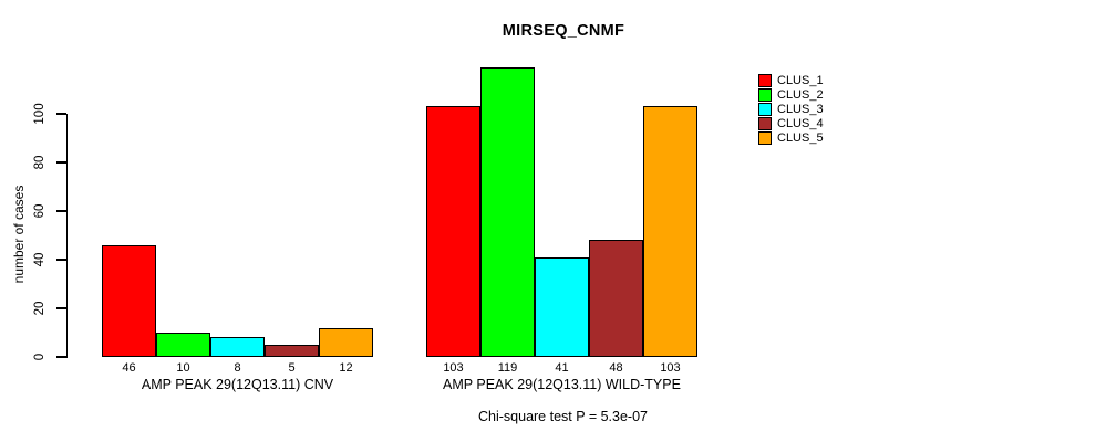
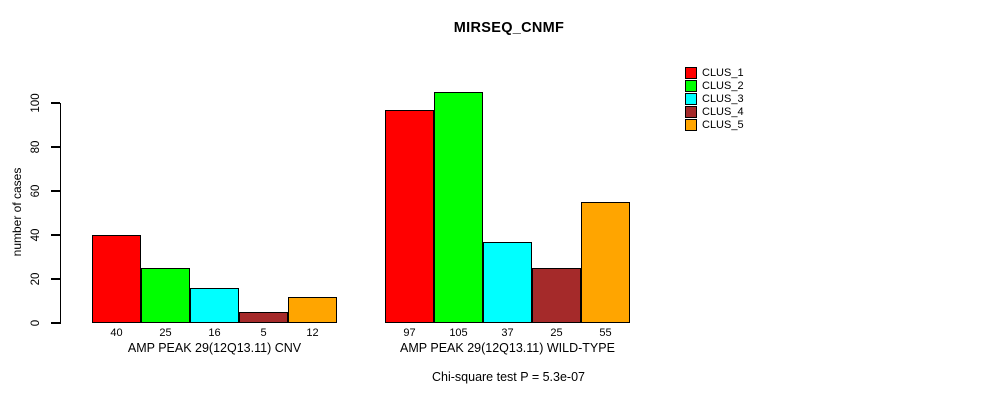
CLUS_1/AMP PEAK 29(12Q13.11) CNV: 46 -> 40
CLUS_2/AMP PEAK 29(12Q13.11) CNV: 10 -> 25
CLUS_3/AMP PEAK 29(12Q13.11) CNV: 8 -> 16
CLUS_1/AMP PEAK 29(12Q13.11) WILD-TYPE: 103 -> 97
CLUS_2/AMP PEAK 29(12Q13.11) WILD-TYPE: 119 -> 105
CLUS_3/AMP PEAK 29(12Q13.11) WILD-TYPE: 41 -> 37
CLUS_4/AMP PEAK 29(12Q13.11) WILD-TYPE: 48 -> 25
CLUS_5/AMP PEAK 29(12Q13.11) WILD-TYPE: 103 -> 55
